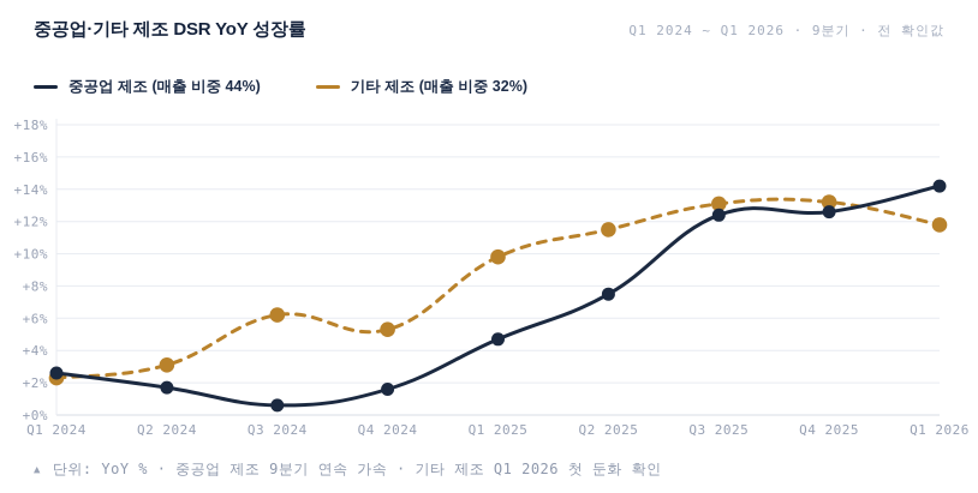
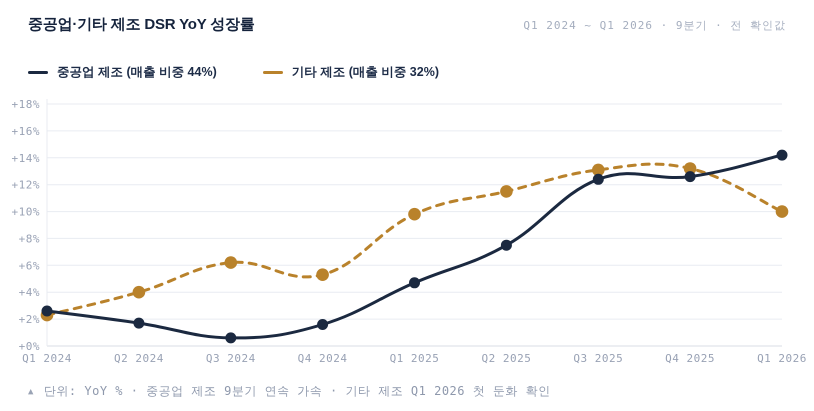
기타 제조 (매출 비중 32%)/Q2 2024: 3.1% -> 4.0%
기타 제조 (매출 비중 32%)/Q1 2026: 11.8% -> 10.0%
